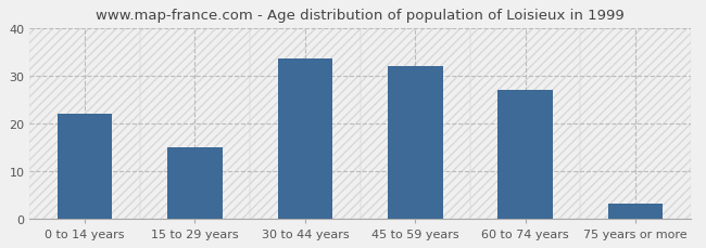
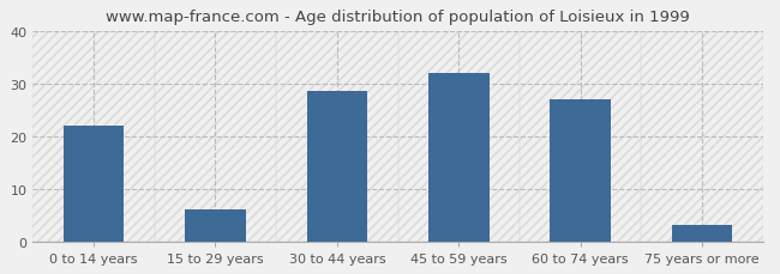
15 to 29 years: 15.0 -> 6.0
30 to 44 years: 33.5 -> 28.5
